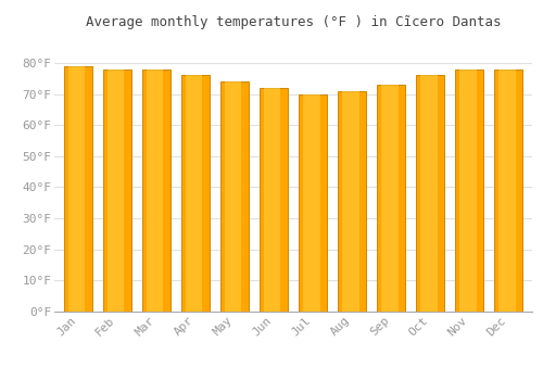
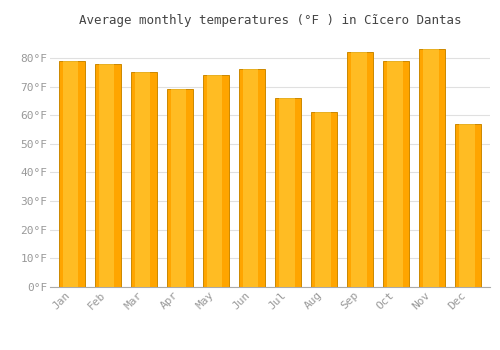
Mar: 78°F -> 75°F
Apr: 76°F -> 69°F
Jun: 72°F -> 76°F
Jul: 70°F -> 66°F
Aug: 71°F -> 61°F
Sep: 73°F -> 82°F
Oct: 76°F -> 79°F
Nov: 78°F -> 83°F
Dec: 78°F -> 57°F
